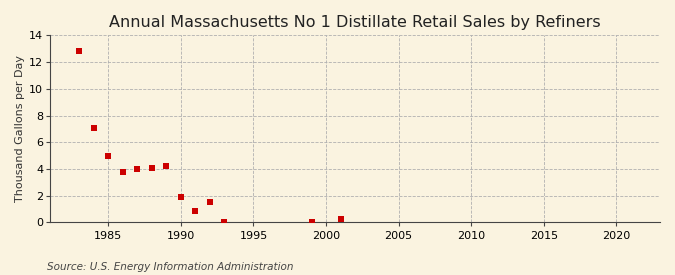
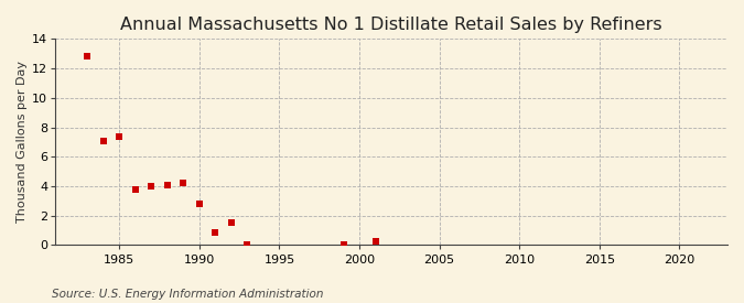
1985: 5.0 -> 7.4
1990: 1.9 -> 2.8
